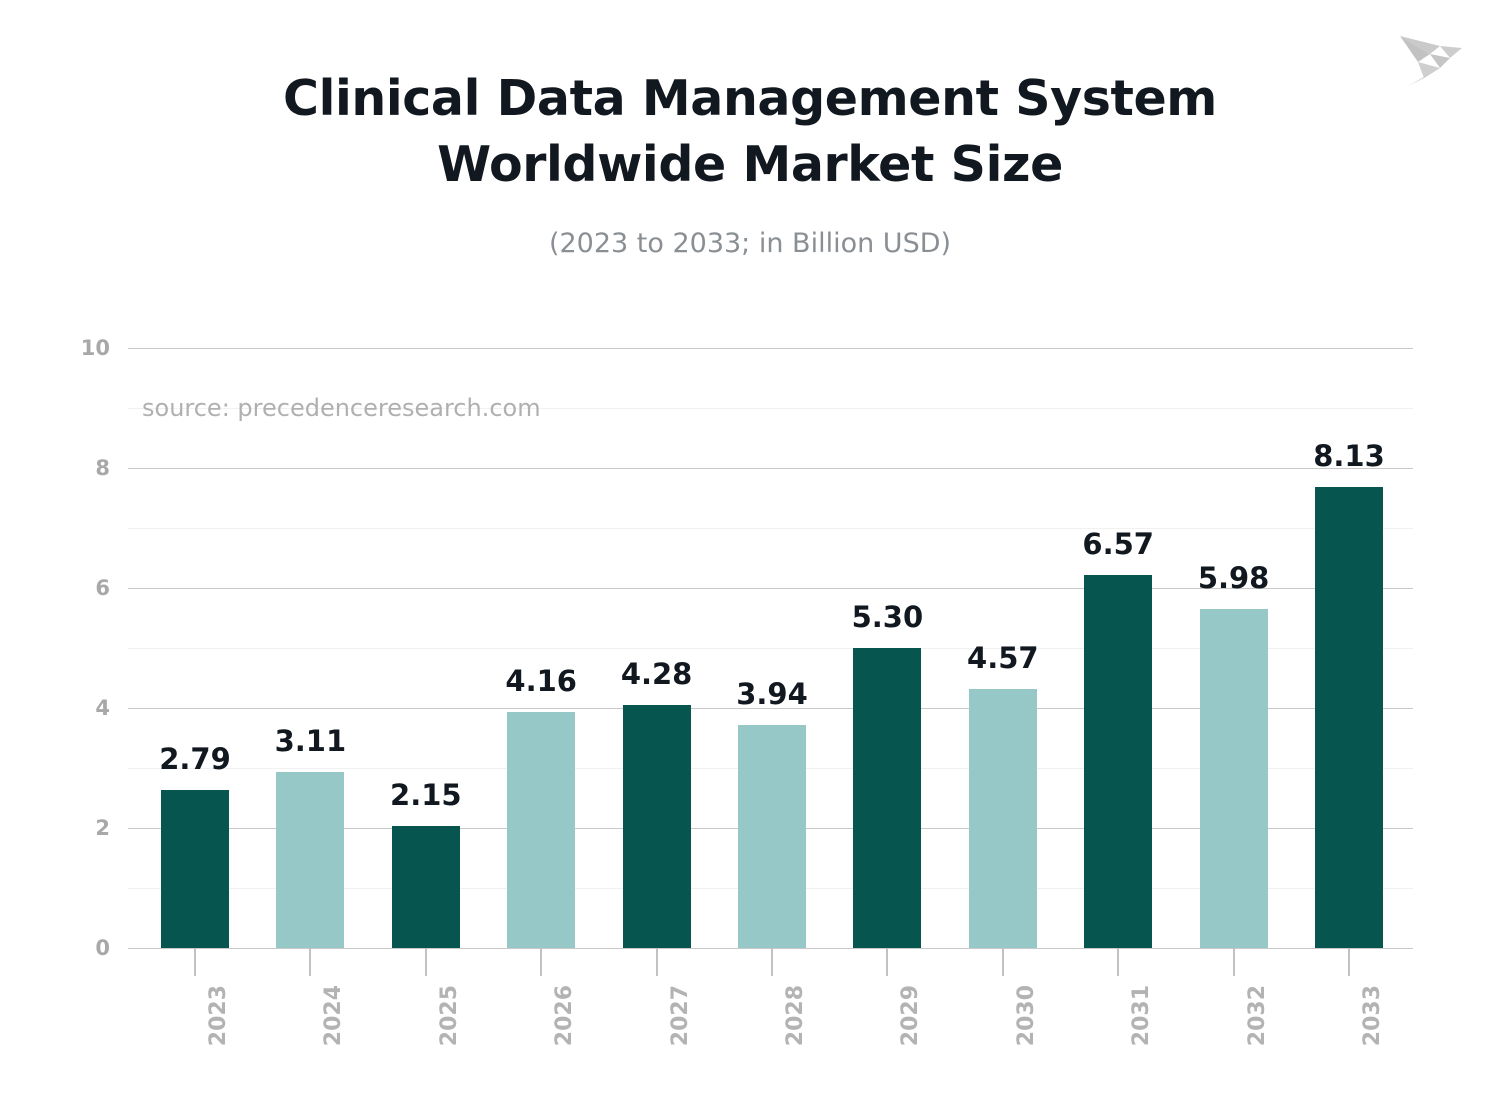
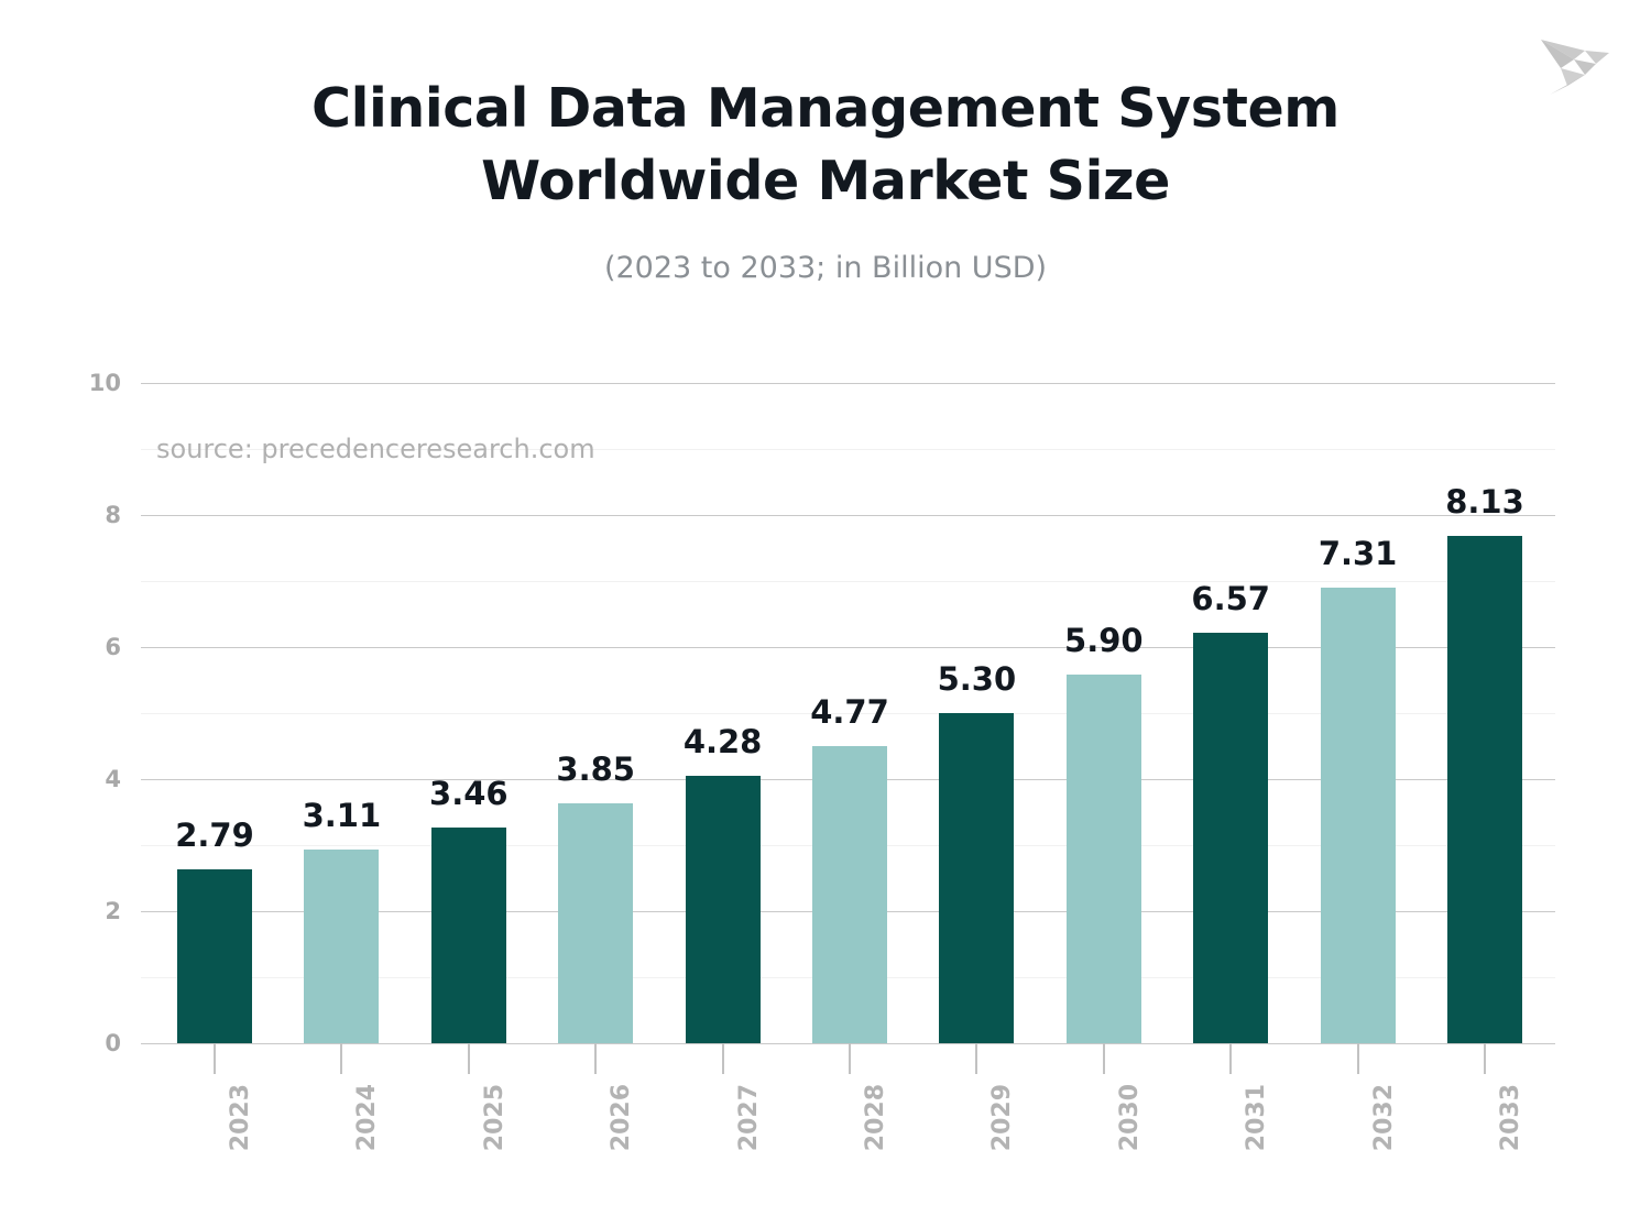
2025: 2.15 -> 3.46
2026: 4.16 -> 3.85
2028: 3.94 -> 4.77
2030: 4.57 -> 5.90
2032: 5.98 -> 7.31
